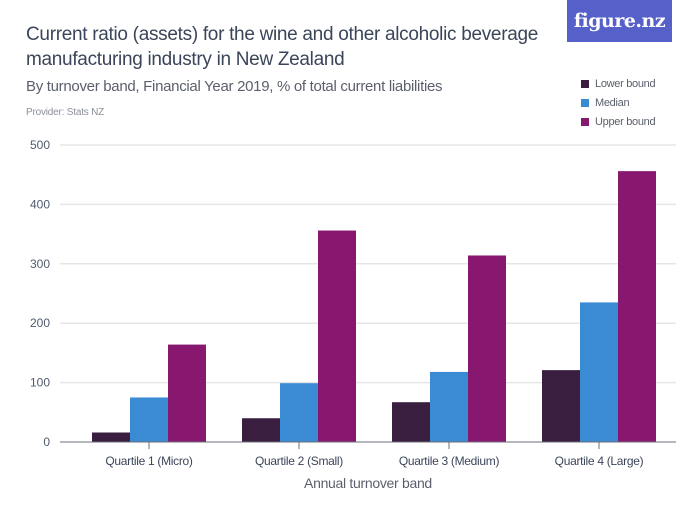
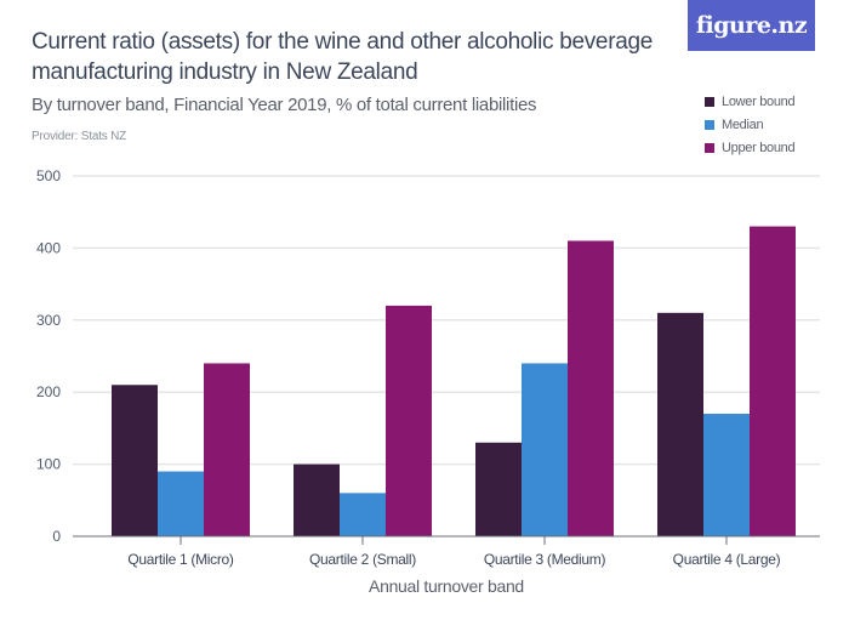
Lower bound/Quartile 1 (Micro): 20 -> 210
Median/Quartile 1 (Micro): 80 -> 90
Upper bound/Quartile 1 (Micro): 160 -> 240
Lower bound/Quartile 2 (Small): 40 -> 100
Median/Quartile 2 (Small): 100 -> 60
Upper bound/Quartile 2 (Small): 360 -> 320
Lower bound/Quartile 3 (Medium): 70 -> 130
Median/Quartile 3 (Medium): 120 -> 240
Upper bound/Quartile 3 (Medium): 310 -> 410
Lower bound/Quartile 4 (Large): 120 -> 310
Median/Quartile 4 (Large): 240 -> 170
Upper bound/Quartile 4 (Large): 460 -> 430
